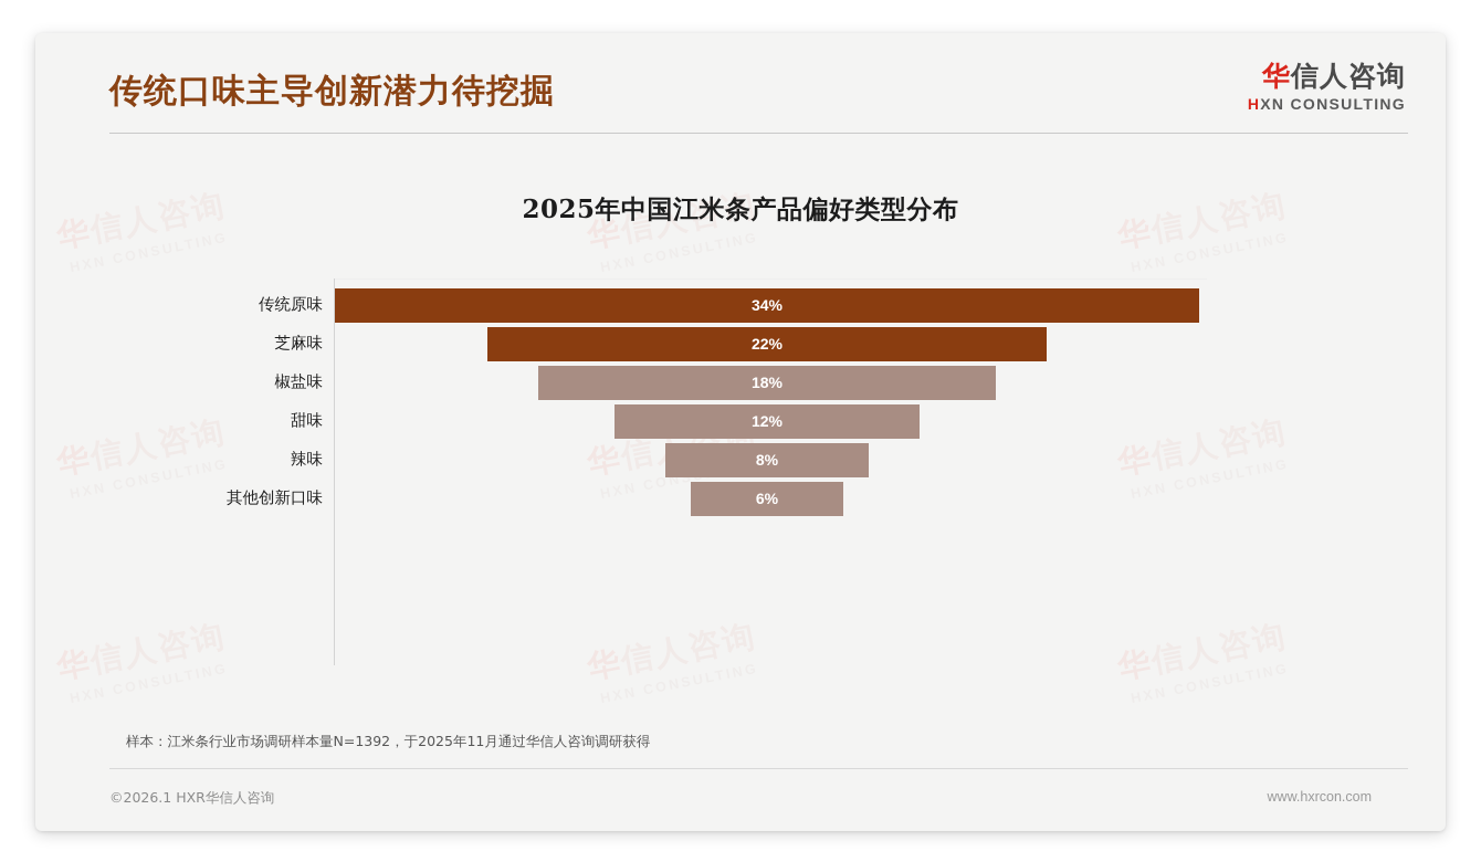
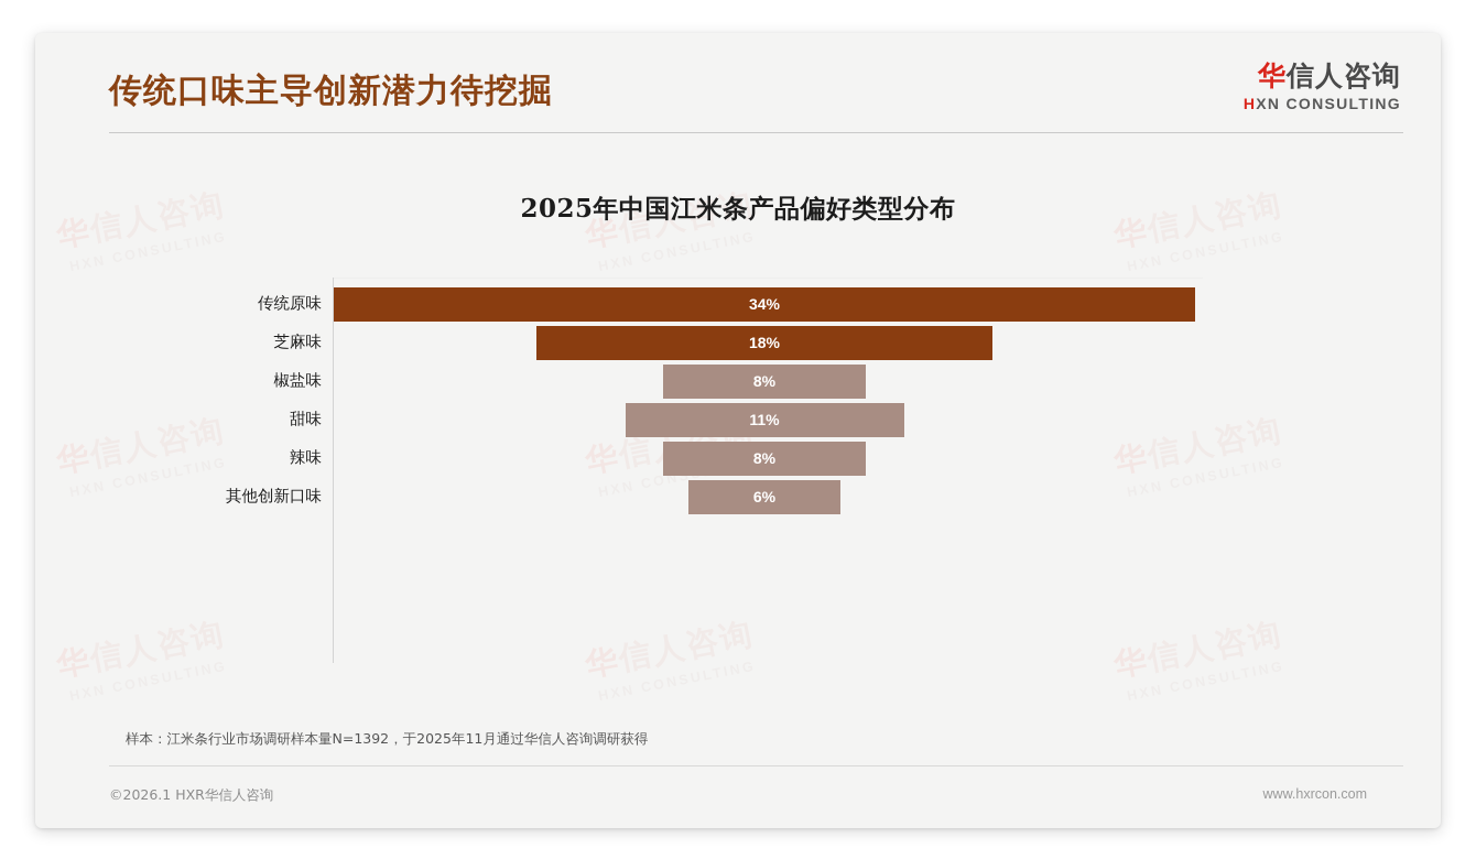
芝麻味: 22% -> 18%
椒盐味: 18% -> 8%
甜味: 12% -> 11%
